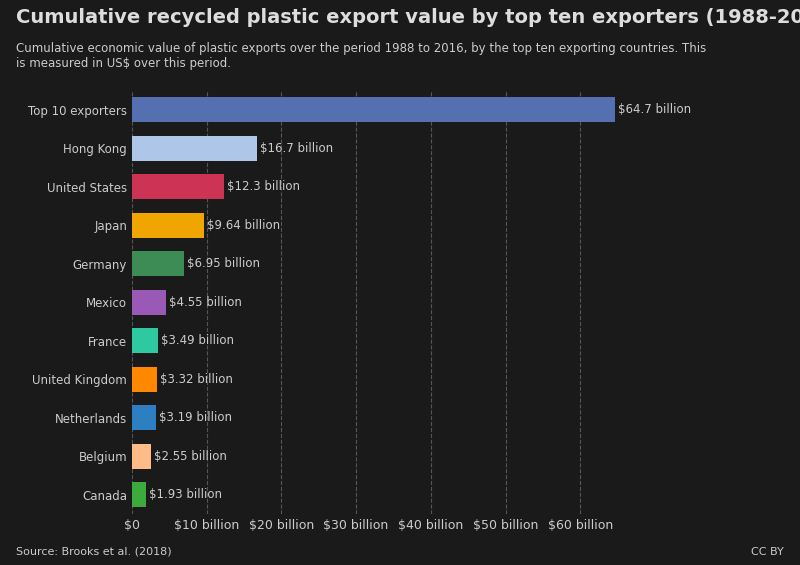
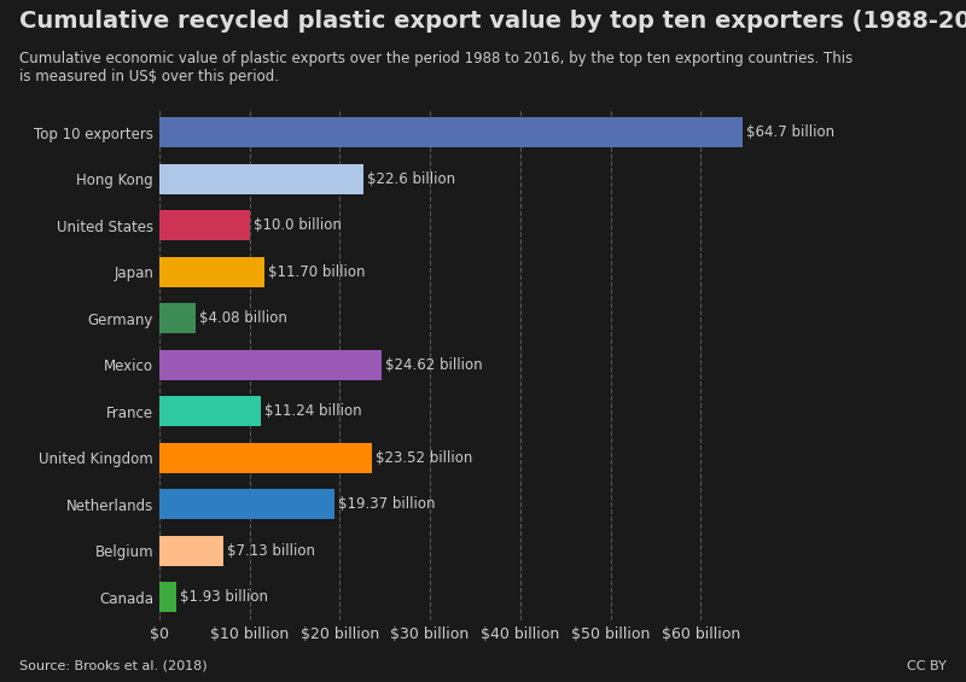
Hong Kong: $16.7 -> $22.6
United States: $12.3 -> $10.0
Japan: $9.64 -> $11.70
Germany: $6.95 -> $4.08
Mexico: $4.55 -> $24.62
France: $3.49 -> $11.24
United Kingdom: $3.32 -> $23.52
Netherlands: $3.19 -> $19.37
Belgium: $2.55 -> $7.13
